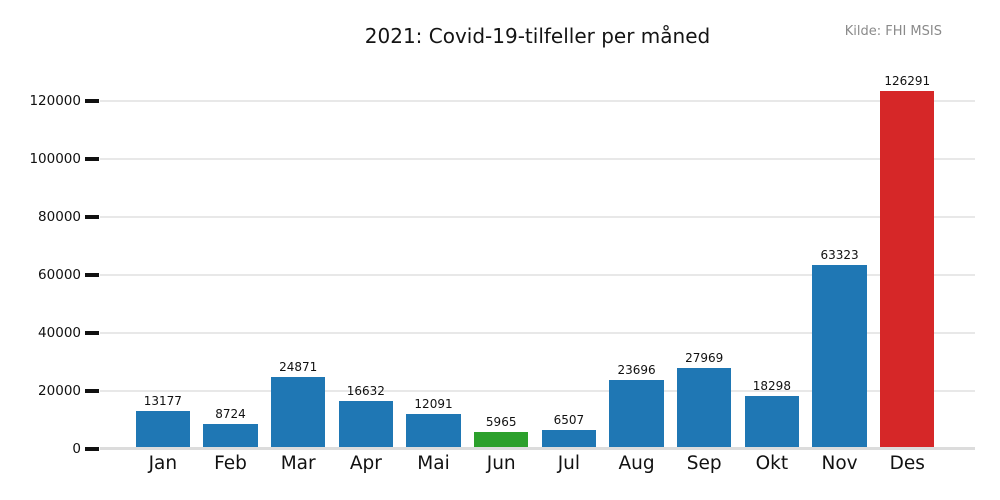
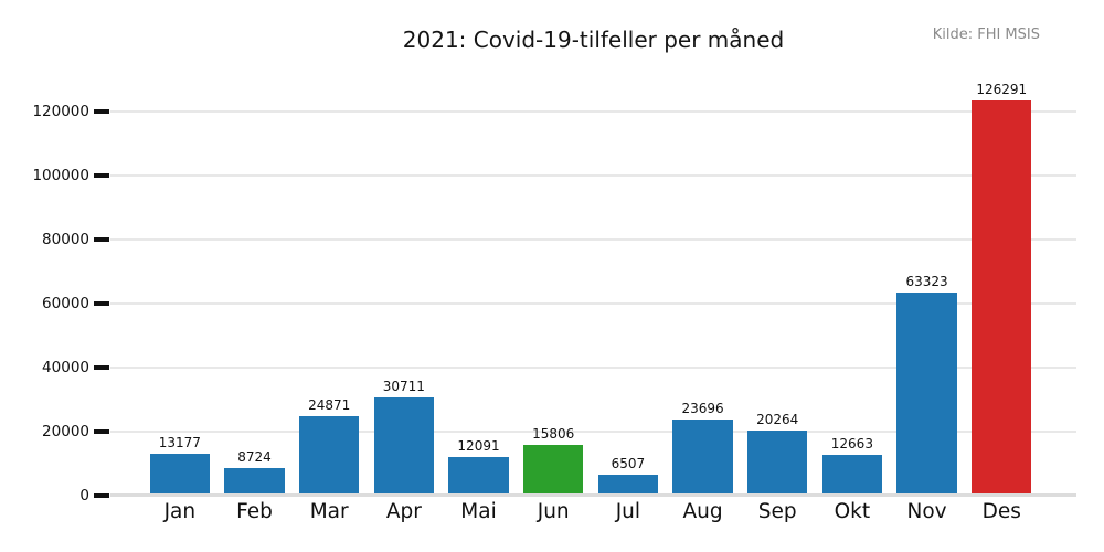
Apr: 16632 -> 30711
Jun: 5965 -> 15806
Sep: 27969 -> 20264
Okt: 18298 -> 12663
